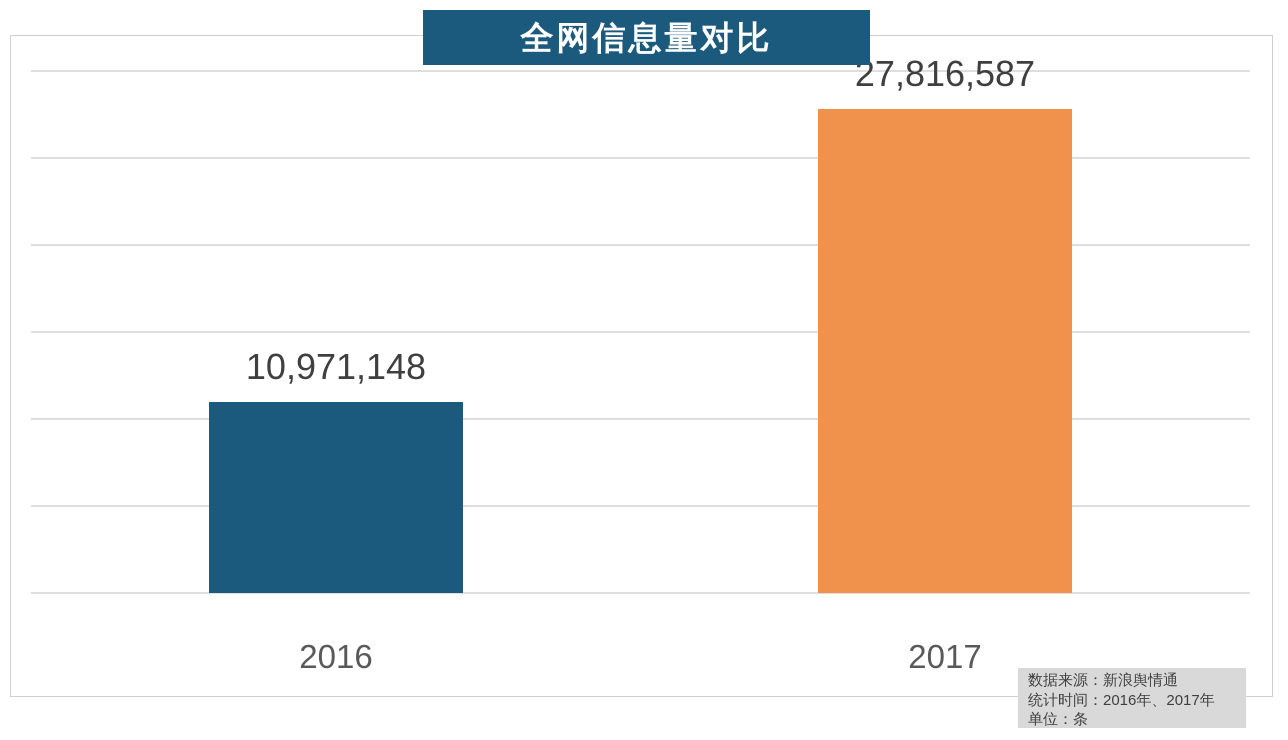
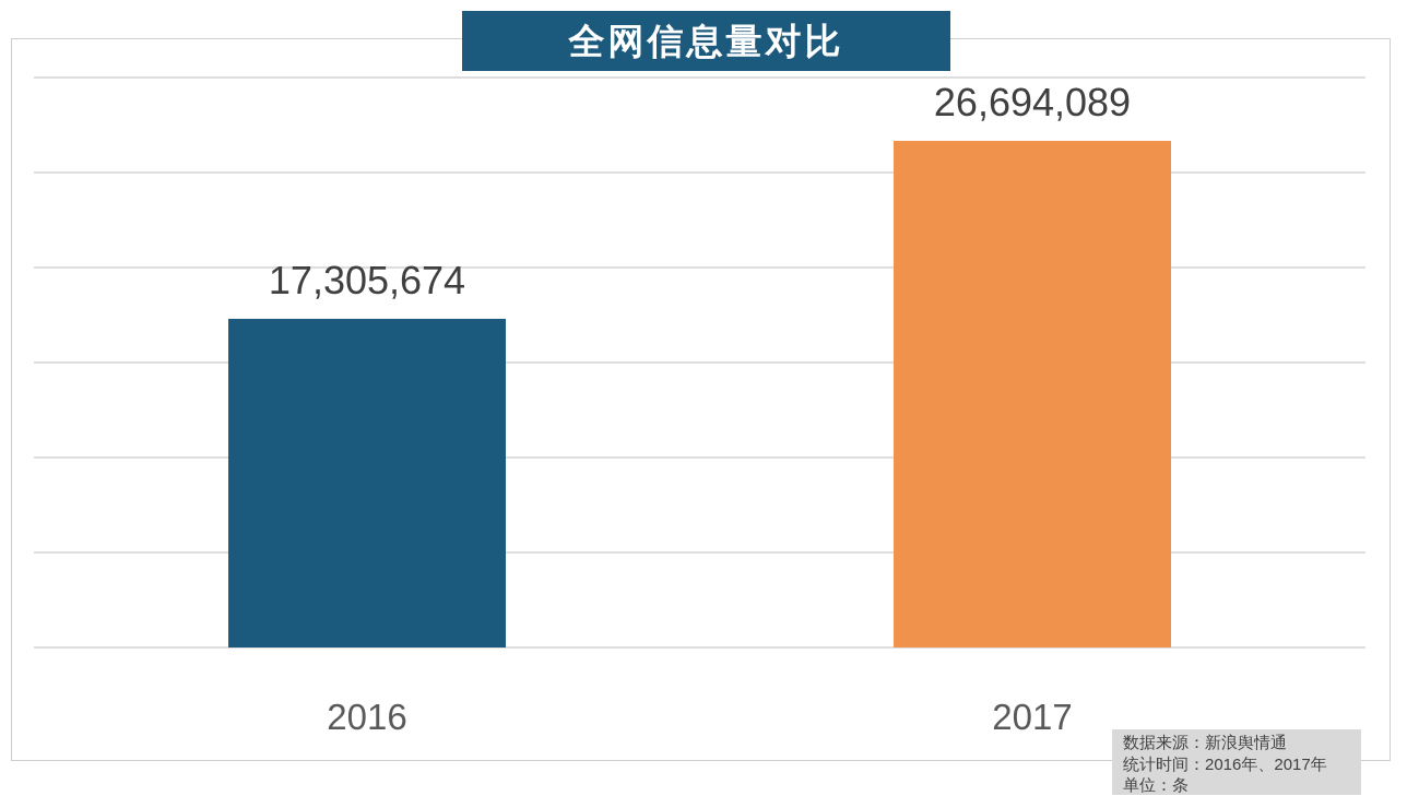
2016: 10,971,148 -> 17,305,674
2017: 27,816,587 -> 26,694,089
